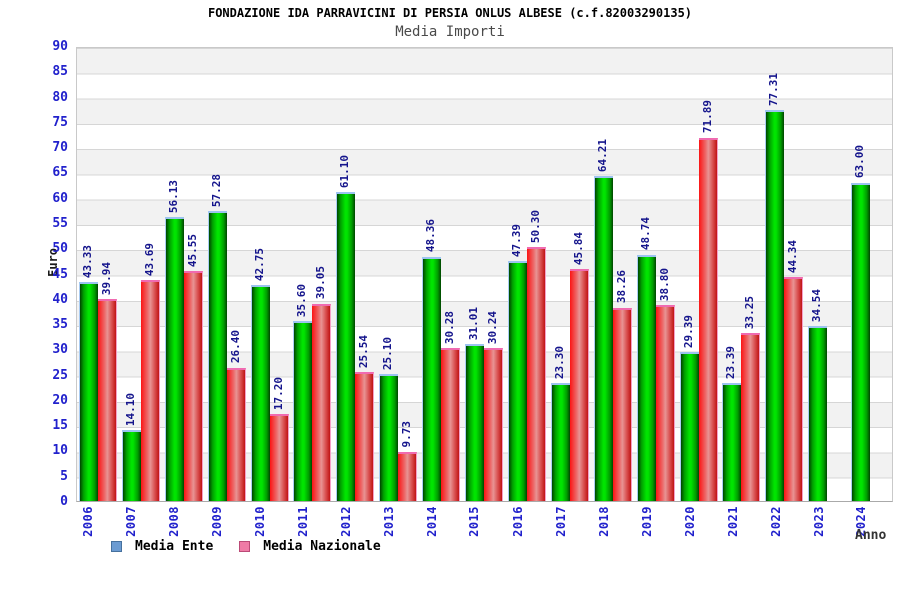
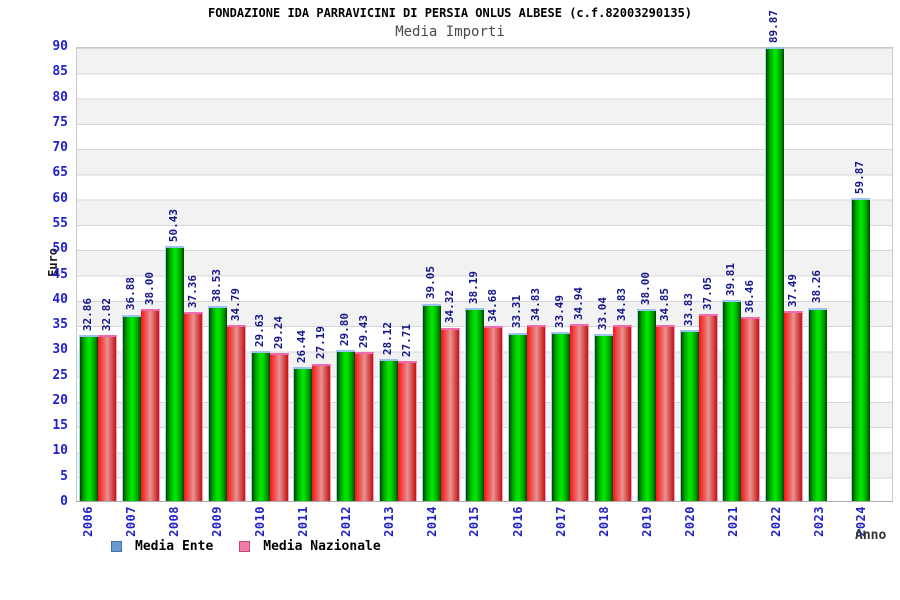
Media Ente/2006: 43.33 -> 32.86
Media Nazionale/2006: 39.94 -> 32.82
Media Ente/2007: 14.10 -> 36.88
Media Nazionale/2007: 43.69 -> 38.00
Media Ente/2008: 56.13 -> 50.43
Media Nazionale/2008: 45.55 -> 37.36
Media Ente/2009: 57.28 -> 38.53
Media Nazionale/2009: 26.40 -> 34.79
Media Ente/2010: 42.75 -> 29.63
Media Nazionale/2010: 17.20 -> 29.24
Media Ente/2011: 35.60 -> 26.44
Media Nazionale/2011: 39.05 -> 27.19
Media Ente/2012: 61.10 -> 29.80
Media Nazionale/2012: 25.54 -> 29.43
Media Ente/2013: 25.10 -> 28.12
Media Nazionale/2013: 9.73 -> 27.71
Media Ente/2014: 48.36 -> 39.05
Media Nazionale/2014: 30.28 -> 34.32
Media Ente/2015: 31.01 -> 38.19
Media Nazionale/2015: 30.24 -> 34.68
Media Ente/2016: 47.39 -> 33.31
Media Nazionale/2016: 50.30 -> 34.83
Media Ente/2017: 23.30 -> 33.49
Media Nazionale/2017: 45.84 -> 34.94
Media Ente/2018: 64.21 -> 33.04
Media Nazionale/2018: 38.26 -> 34.83
Media Ente/2019: 48.74 -> 38.00
Media Nazionale/2019: 38.80 -> 34.85
Media Ente/2020: 29.39 -> 33.83
Media Nazionale/2020: 71.89 -> 37.05
Media Ente/2021: 23.39 -> 39.81
Media Nazionale/2021: 33.25 -> 36.46
Media Ente/2022: 77.31 -> 89.87
Media Nazionale/2022: 44.34 -> 37.49
Media Ente/2023: 34.54 -> 38.26
Media Ente/2024: 63.00 -> 59.87
